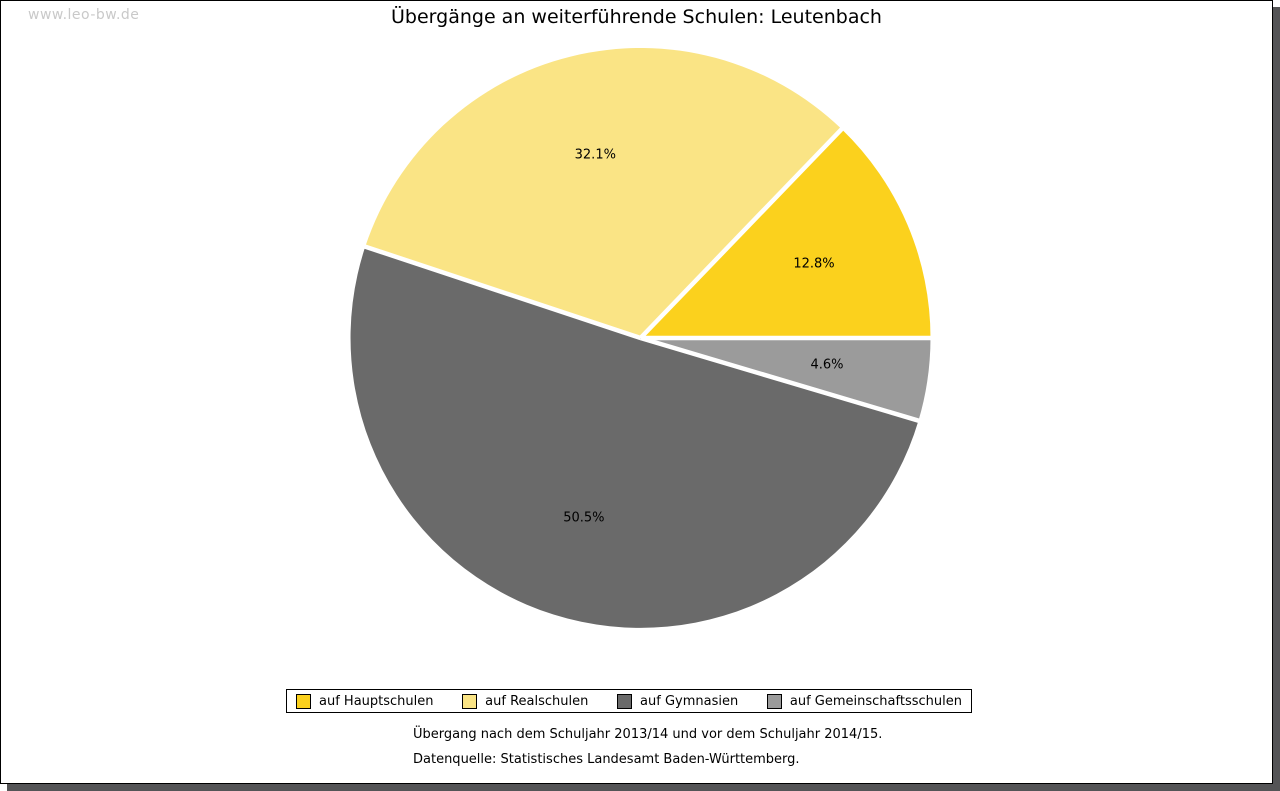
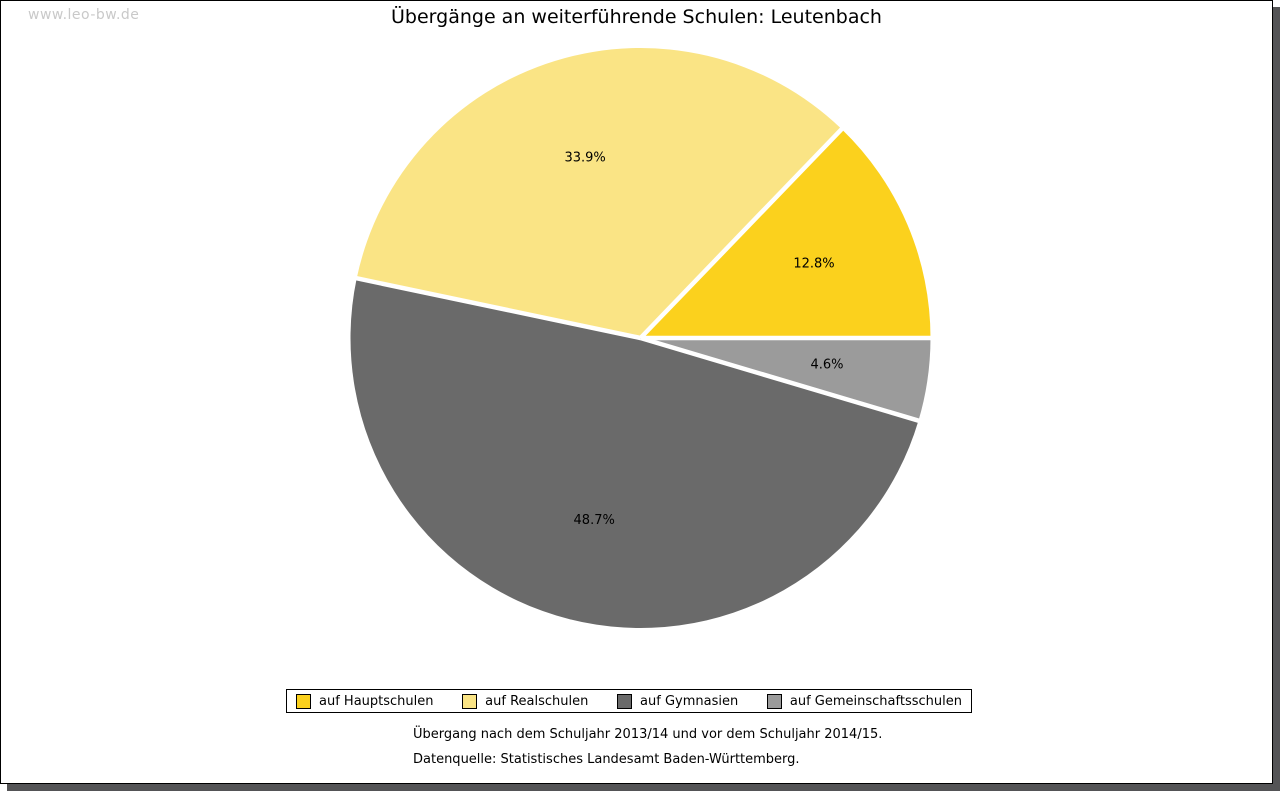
auf Realschulen: 32.1% -> 33.9%
auf Gymnasien: 50.5% -> 48.7%
